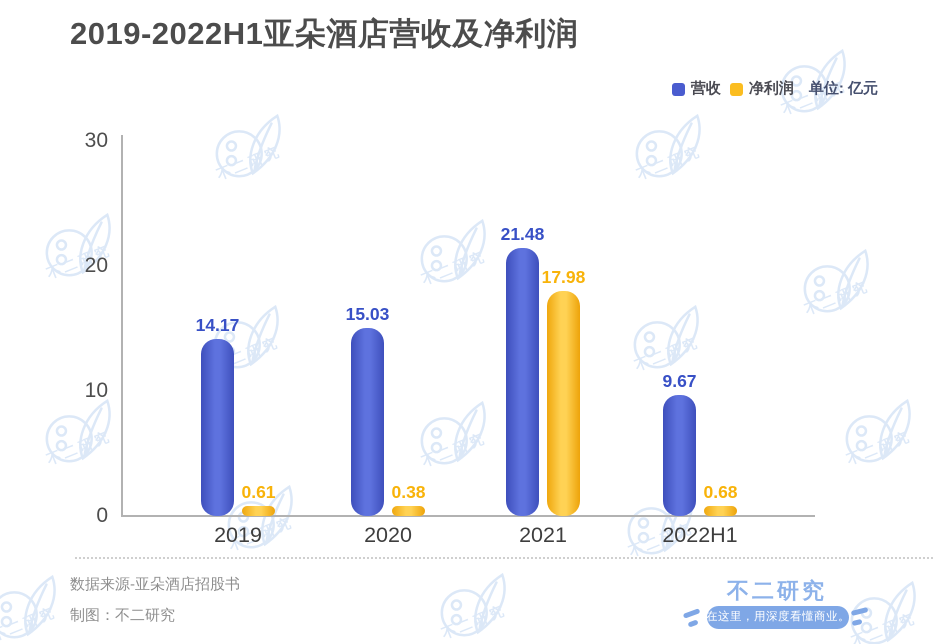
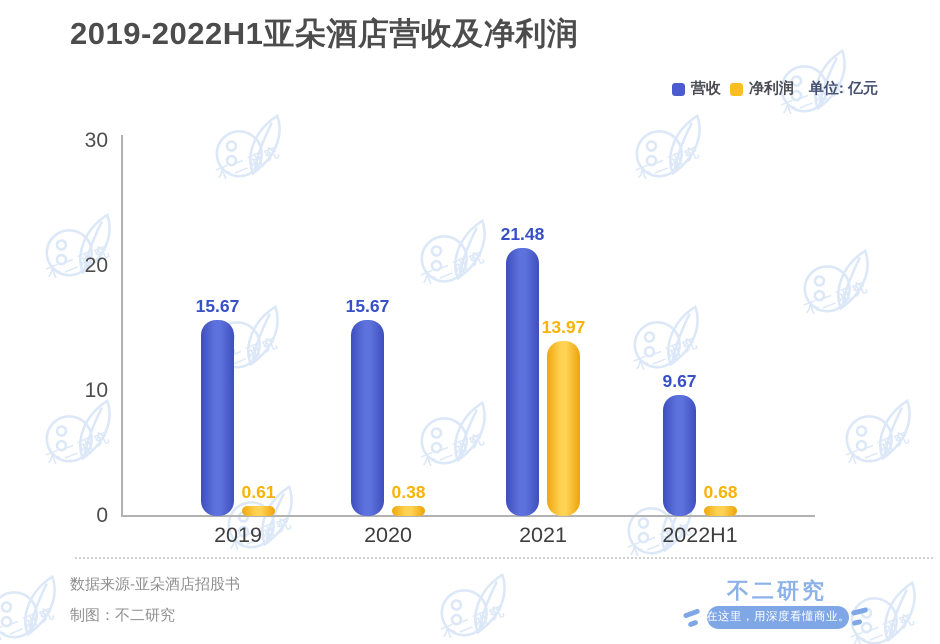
营收/2019: 14.17 -> 15.67
营收/2020: 15.03 -> 15.67
净利润/2021: 17.98 -> 13.97
